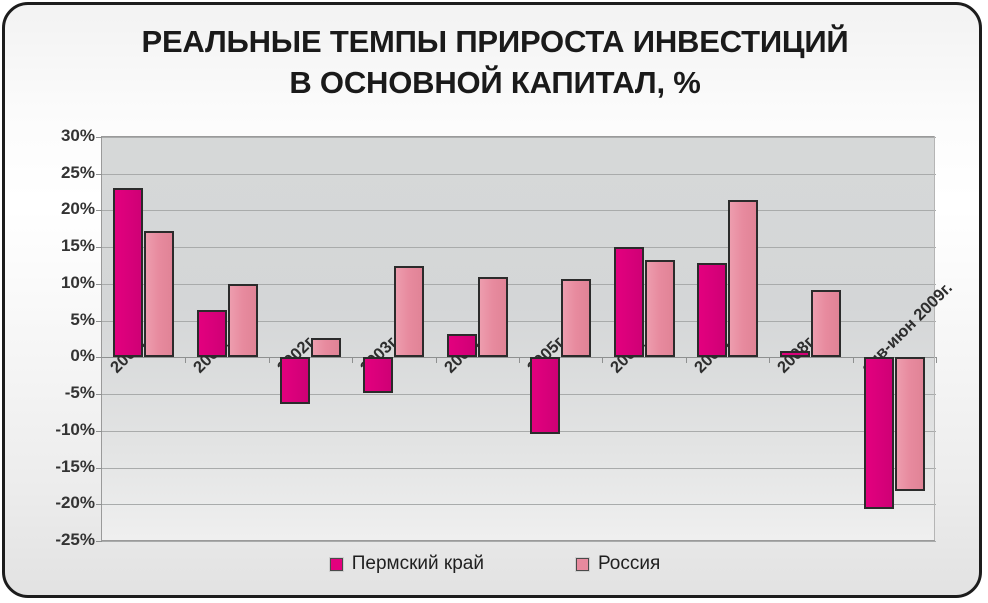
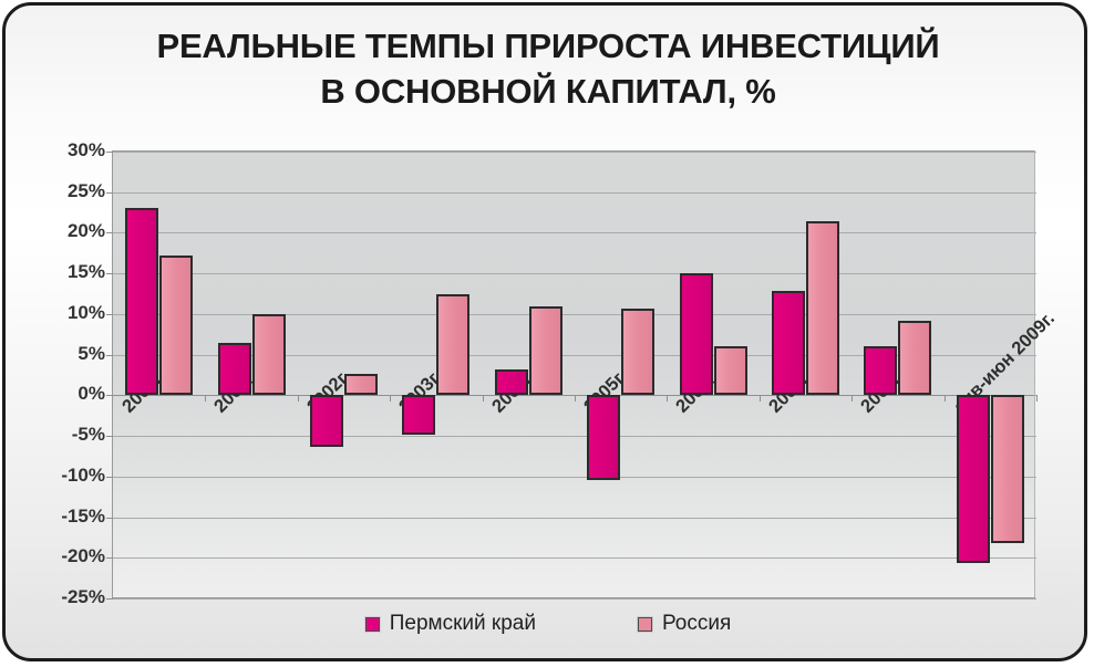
Россия/2006г.: 13% -> 6%
Пермский край/2008г.: 1% -> 6%
